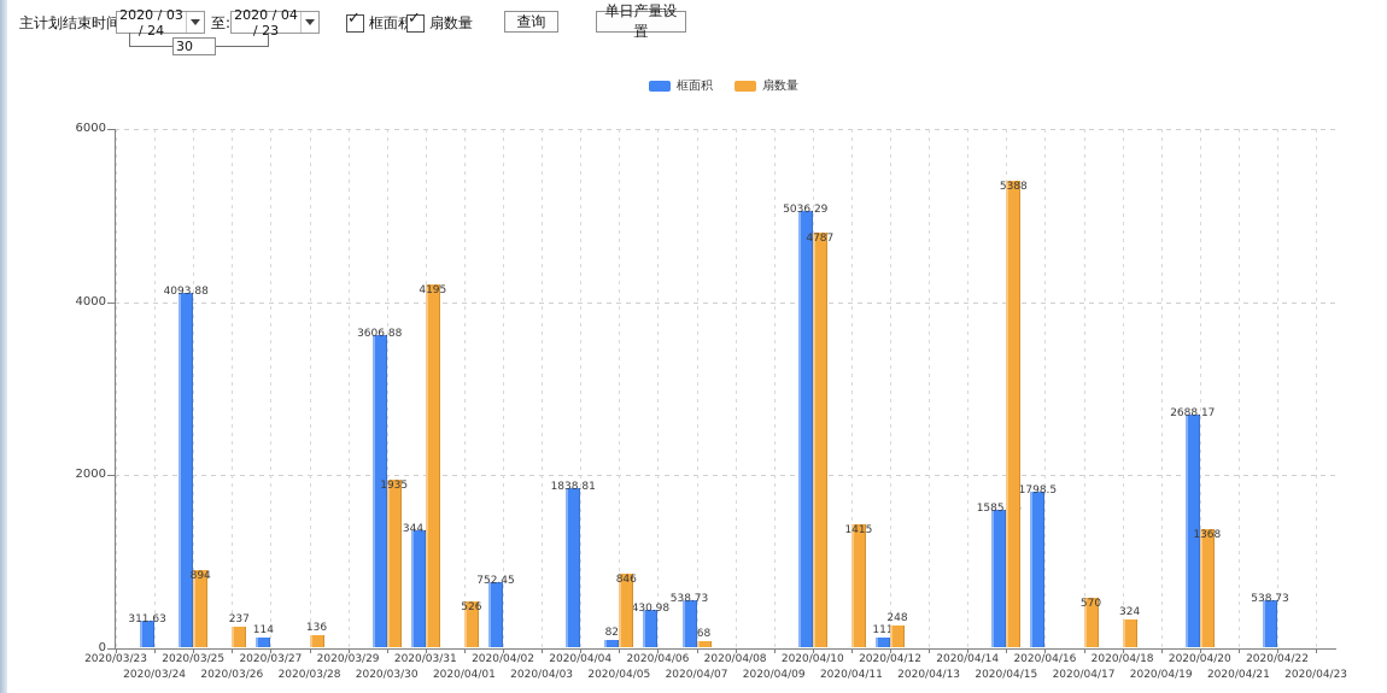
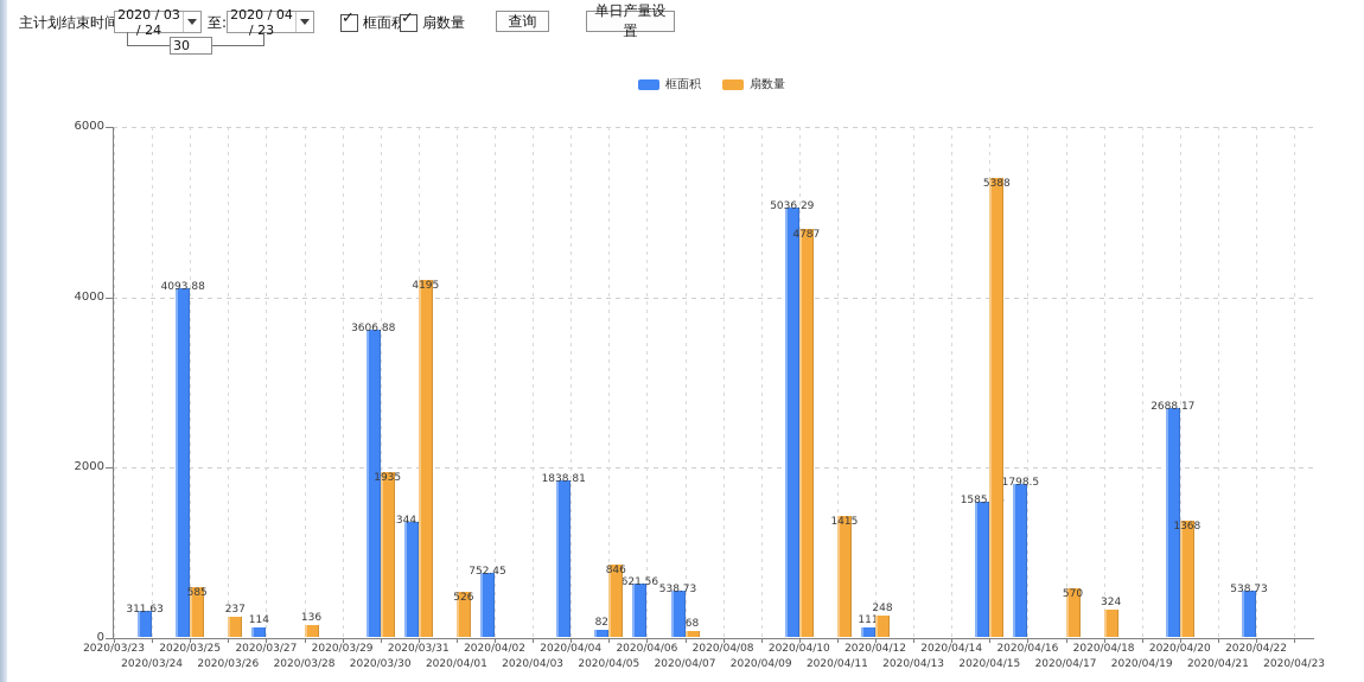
扇数量/2020/03/25: 894 -> 585
框面积/2020/04/06: 430.98 -> 621.56
